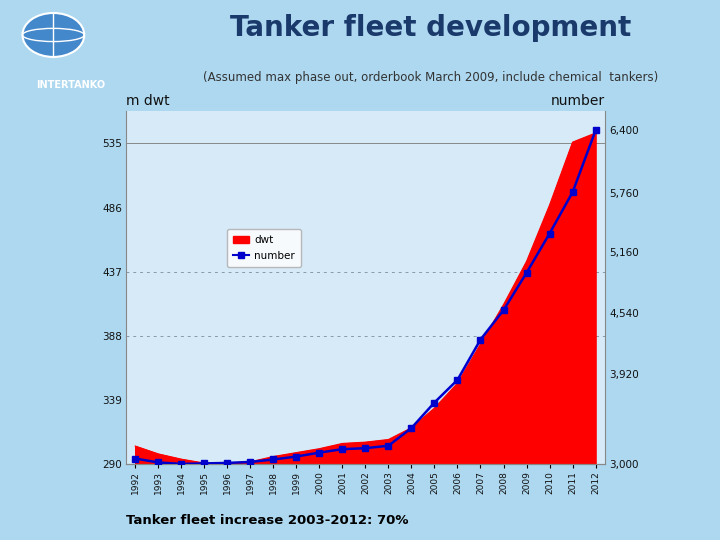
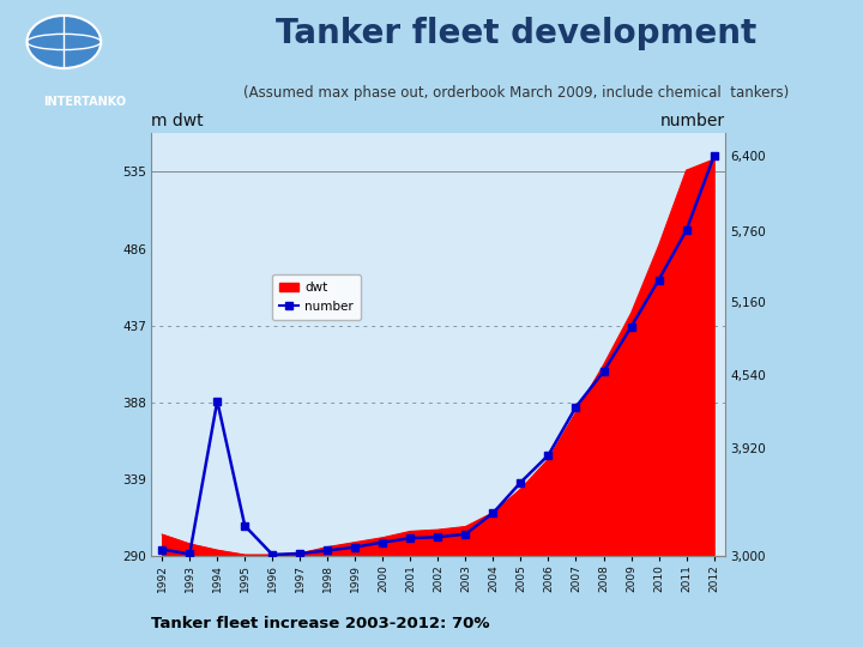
number/1994: 3,000 -> 4,320
number/1995: 3,010 -> 3,260
